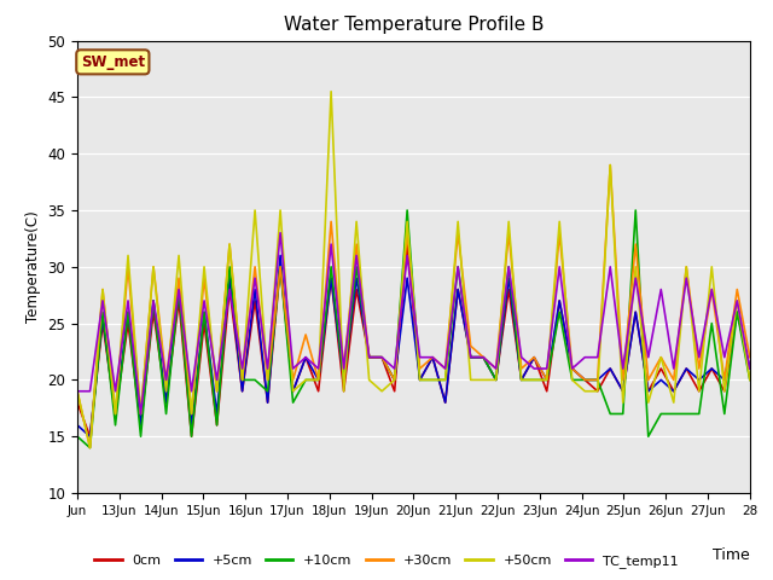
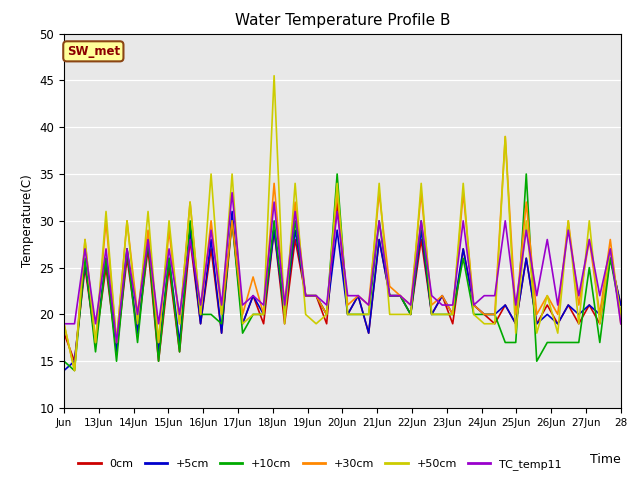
+5cm/Jun: 16.0 -> 14.0
+30cm/28: 22 -> 19
TC_temp11/28: 21 -> 19
